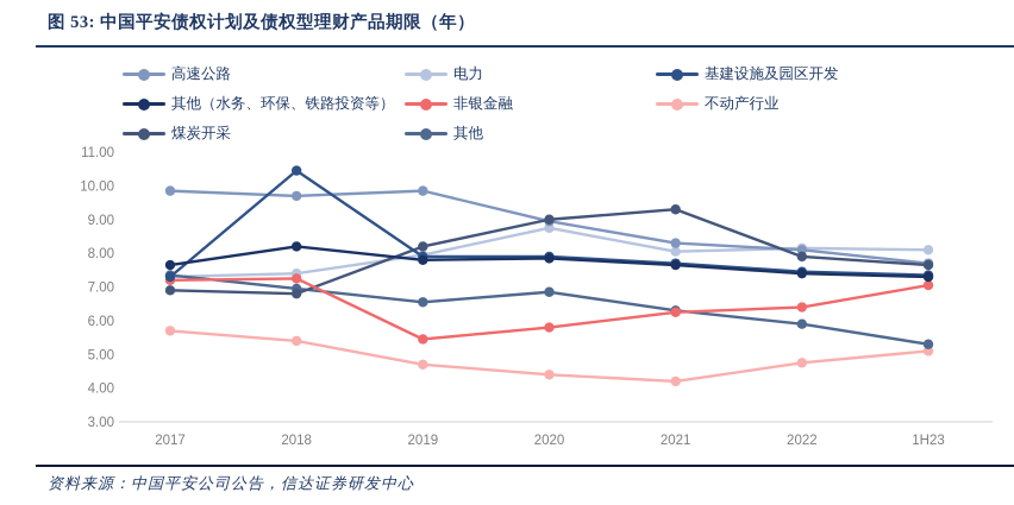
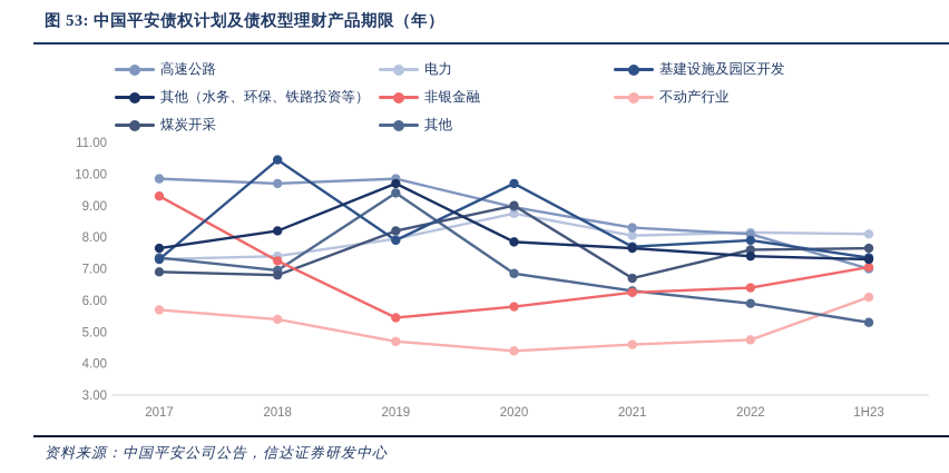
非银金融/2017: 7.2 -> 9.3
其他（水务、环保、铁路投资等）/2019: 7.8 -> 9.7
其他/2019: 6.5 -> 9.4
基建设施及园区开发/2020: 7.9 -> 9.7
不动产行业/2021: 4.2 -> 4.6
煤炭开采/2021: 9.3 -> 6.7
基建设施及园区开发/2022: 7.5 -> 7.9
煤炭开采/2022: 7.9 -> 7.6
高速公路/1H23: 7.7 -> 7.0
不动产行业/1H23: 5.1 -> 6.1
